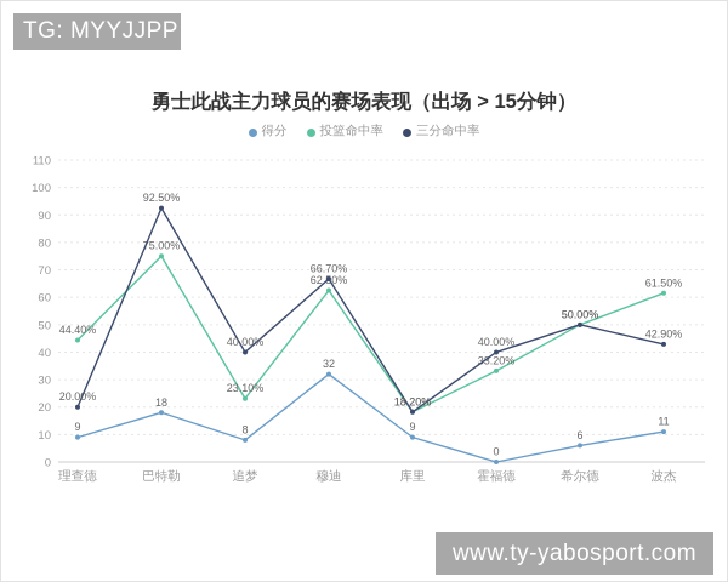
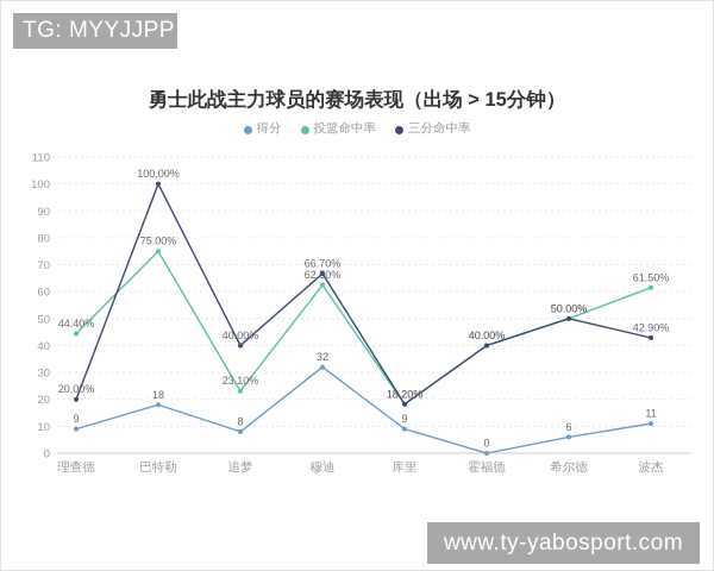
三分命中率/巴特勒: 92.50% -> 100.00%
投篮命中率/霍福德: 33.20% -> 40.00%
